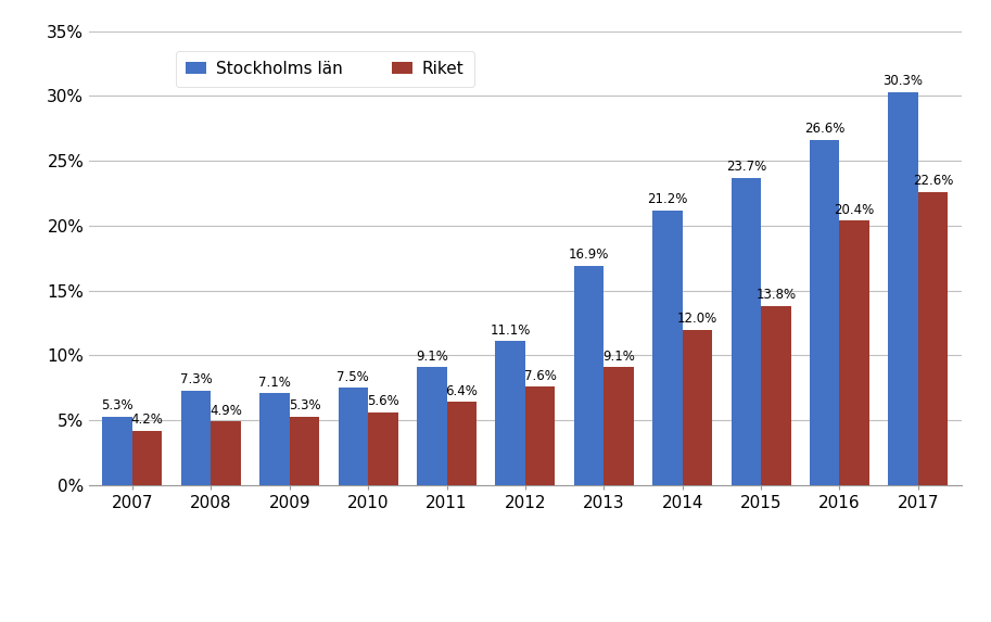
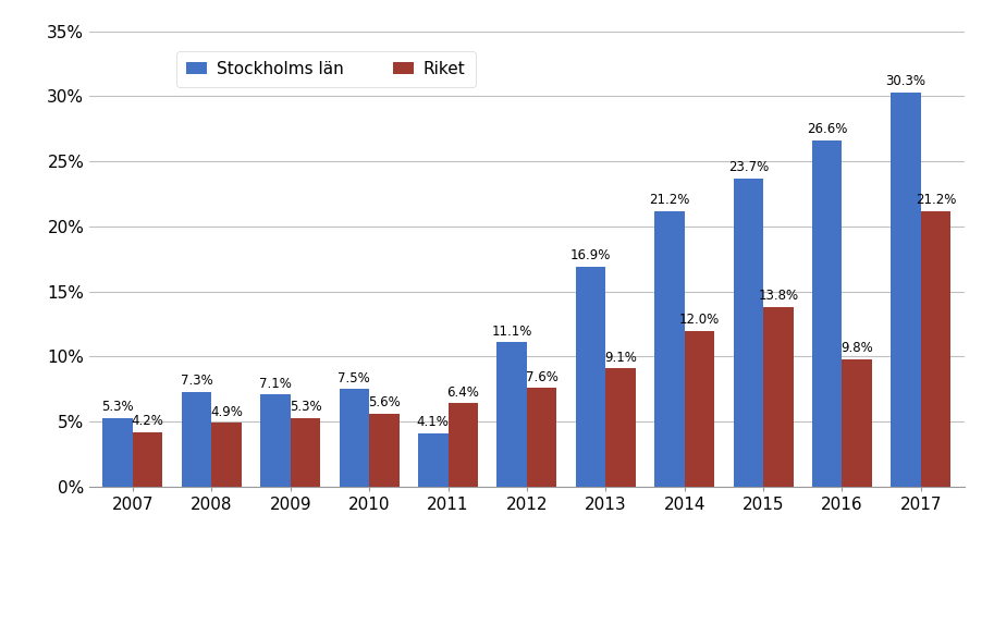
Stockholms län/2011: 9.1% -> 4.1%
Riket/2016: 20.4% -> 9.8%
Riket/2017: 22.6% -> 21.2%
